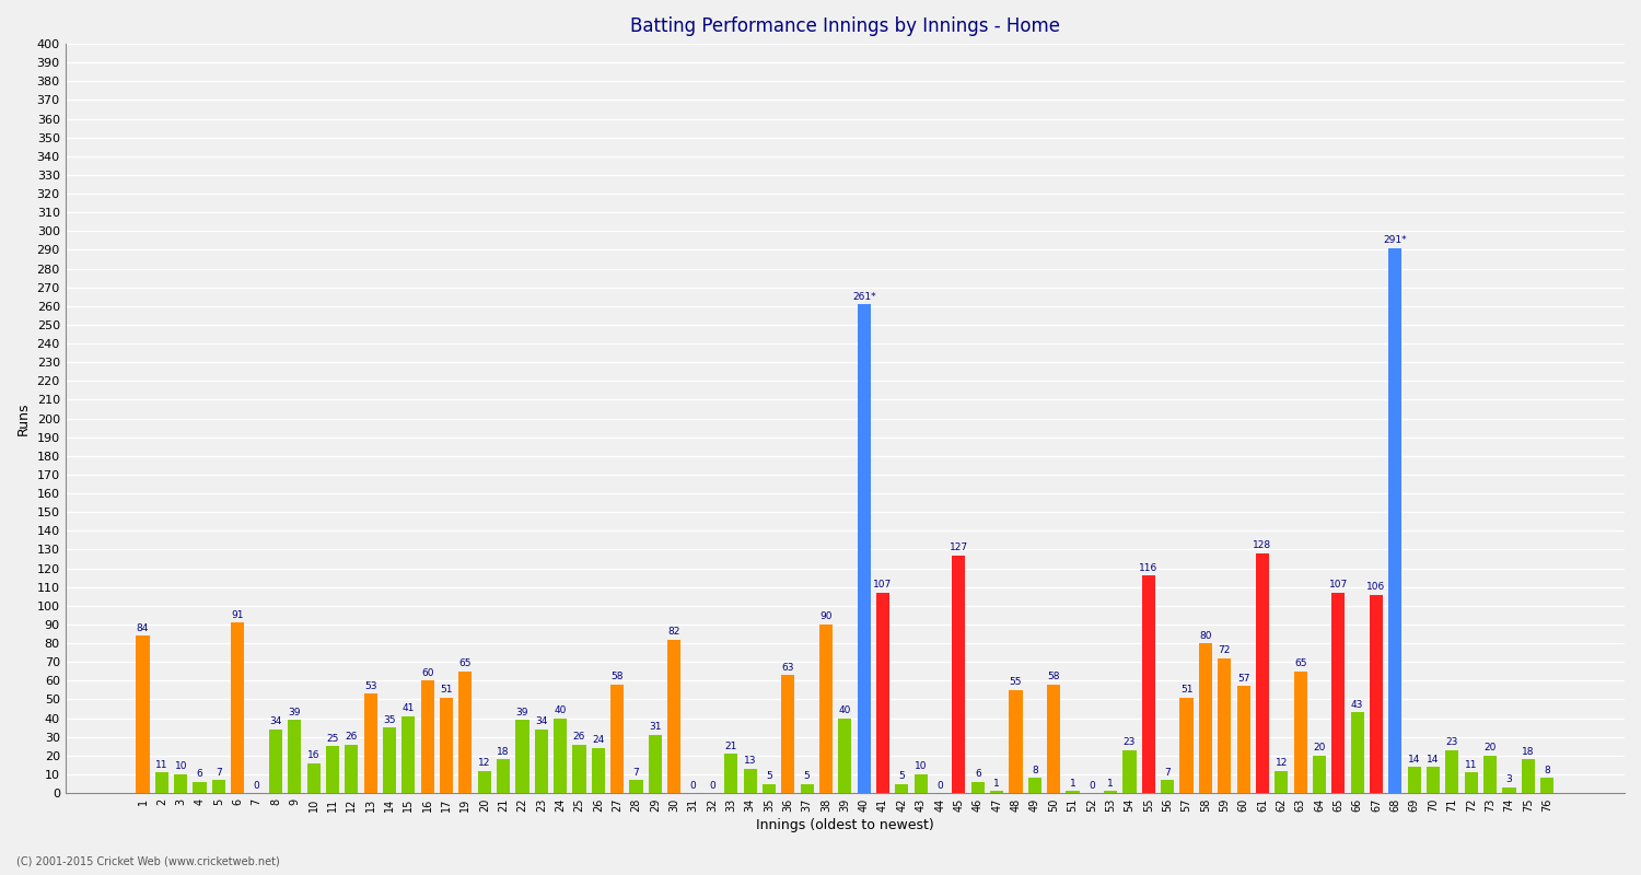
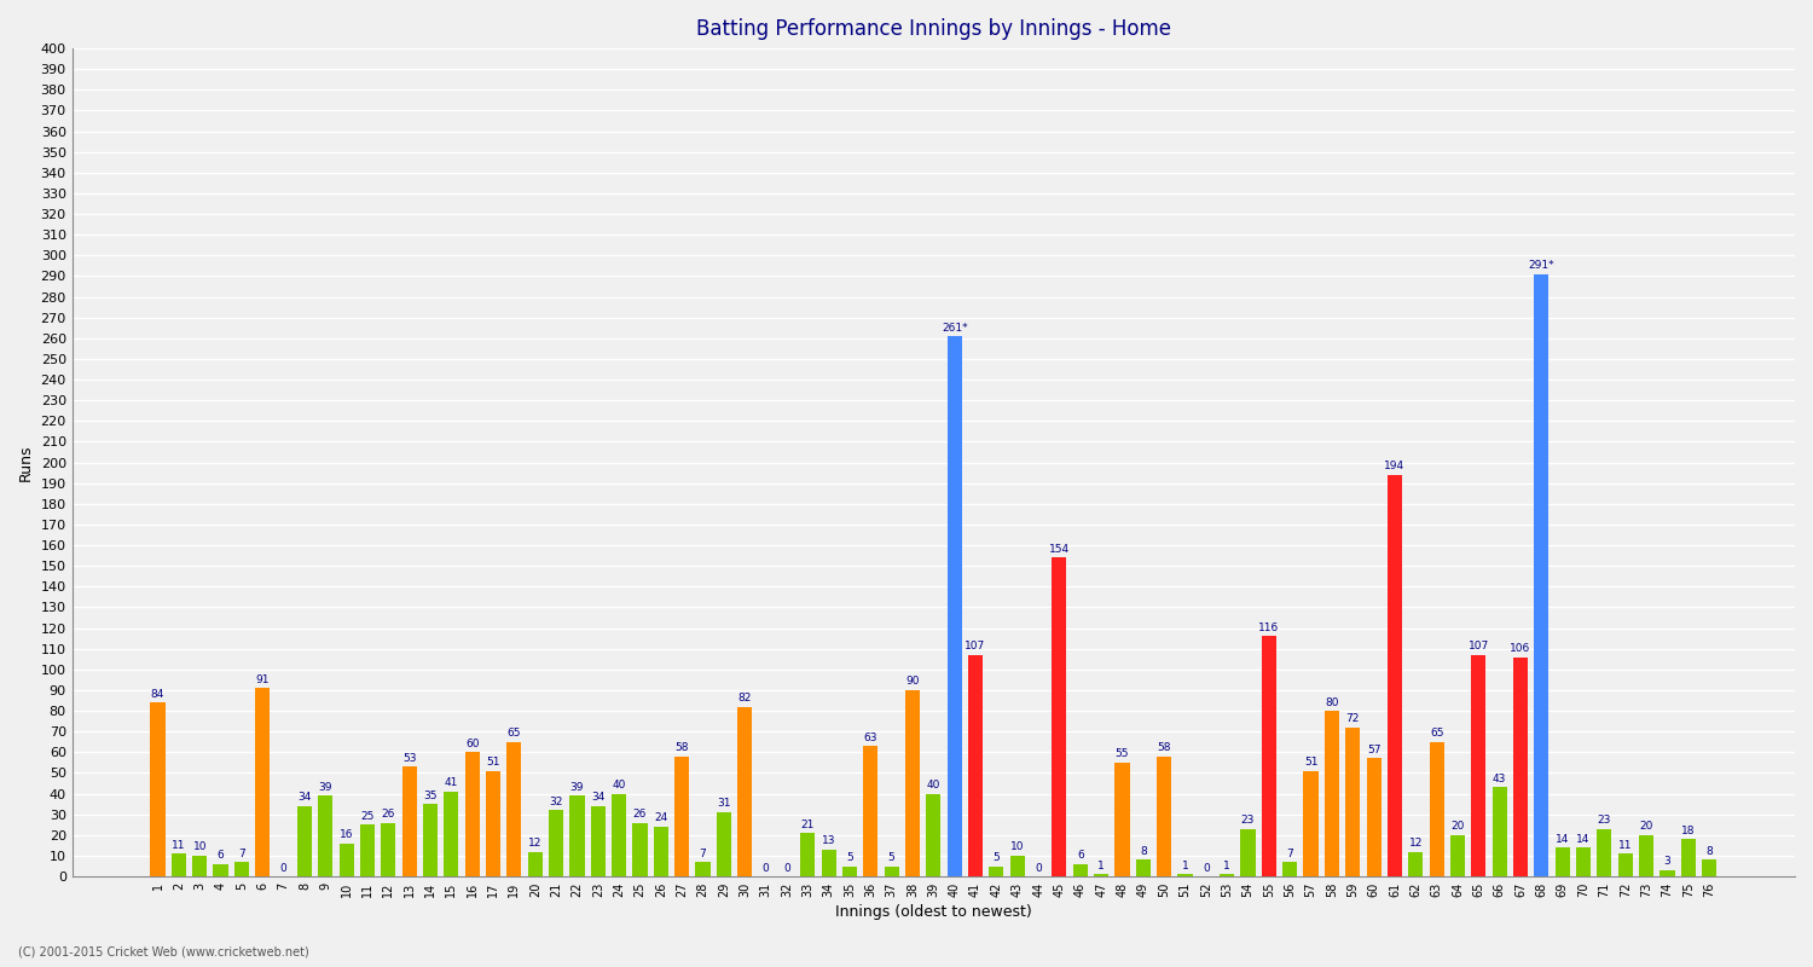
21: 18 -> 32
45: 127 -> 154
61: 128 -> 194
